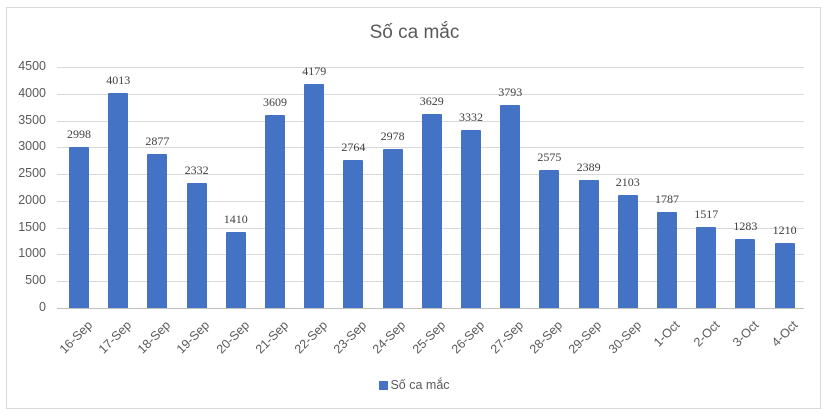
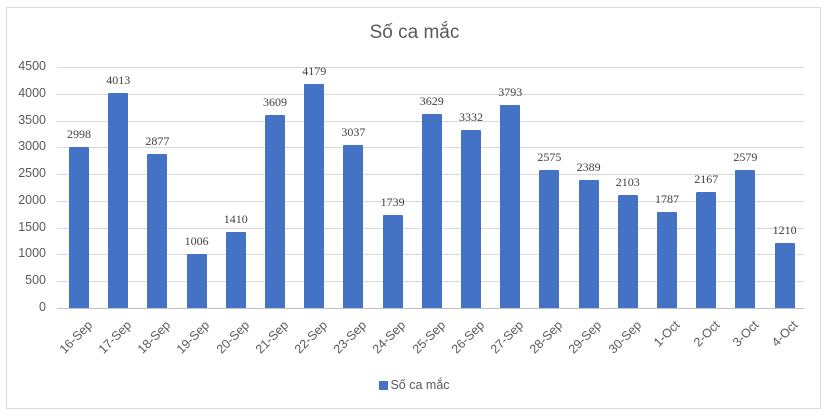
19-Sep: 2332 -> 1006
23-Sep: 2764 -> 3037
24-Sep: 2978 -> 1739
2-Oct: 1517 -> 2167
3-Oct: 1283 -> 2579
